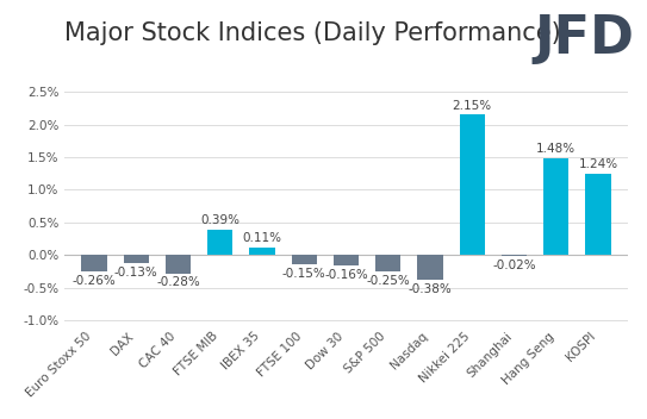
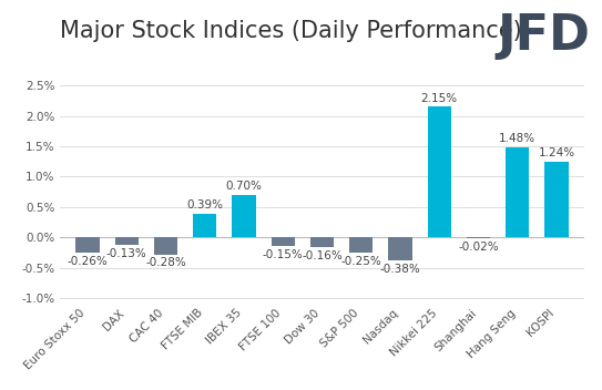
IBEX 35: 0.11% -> 0.70%
